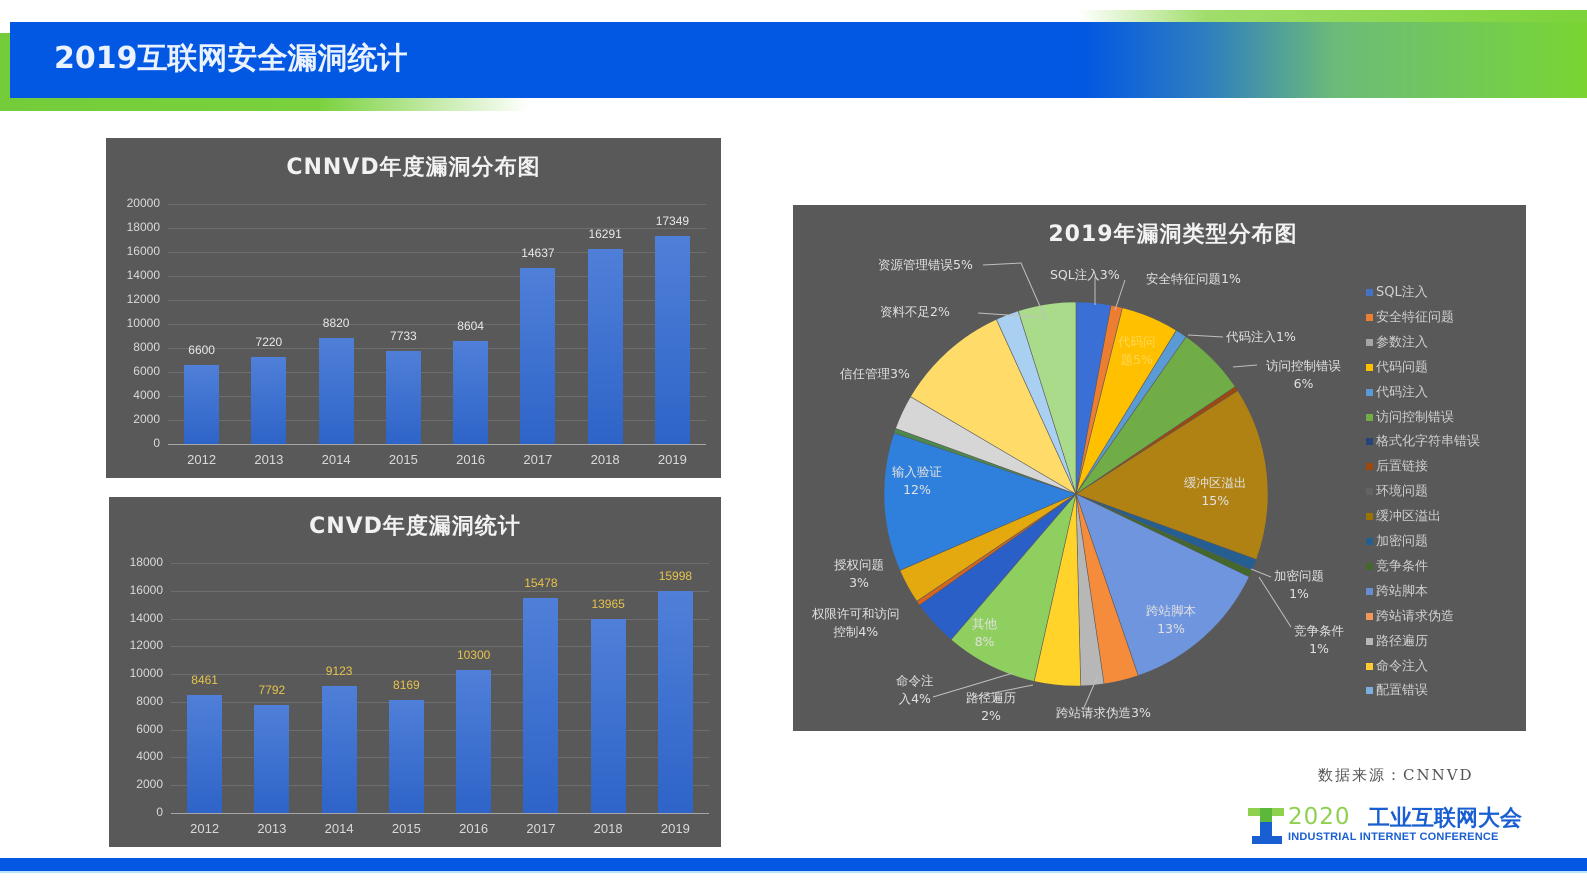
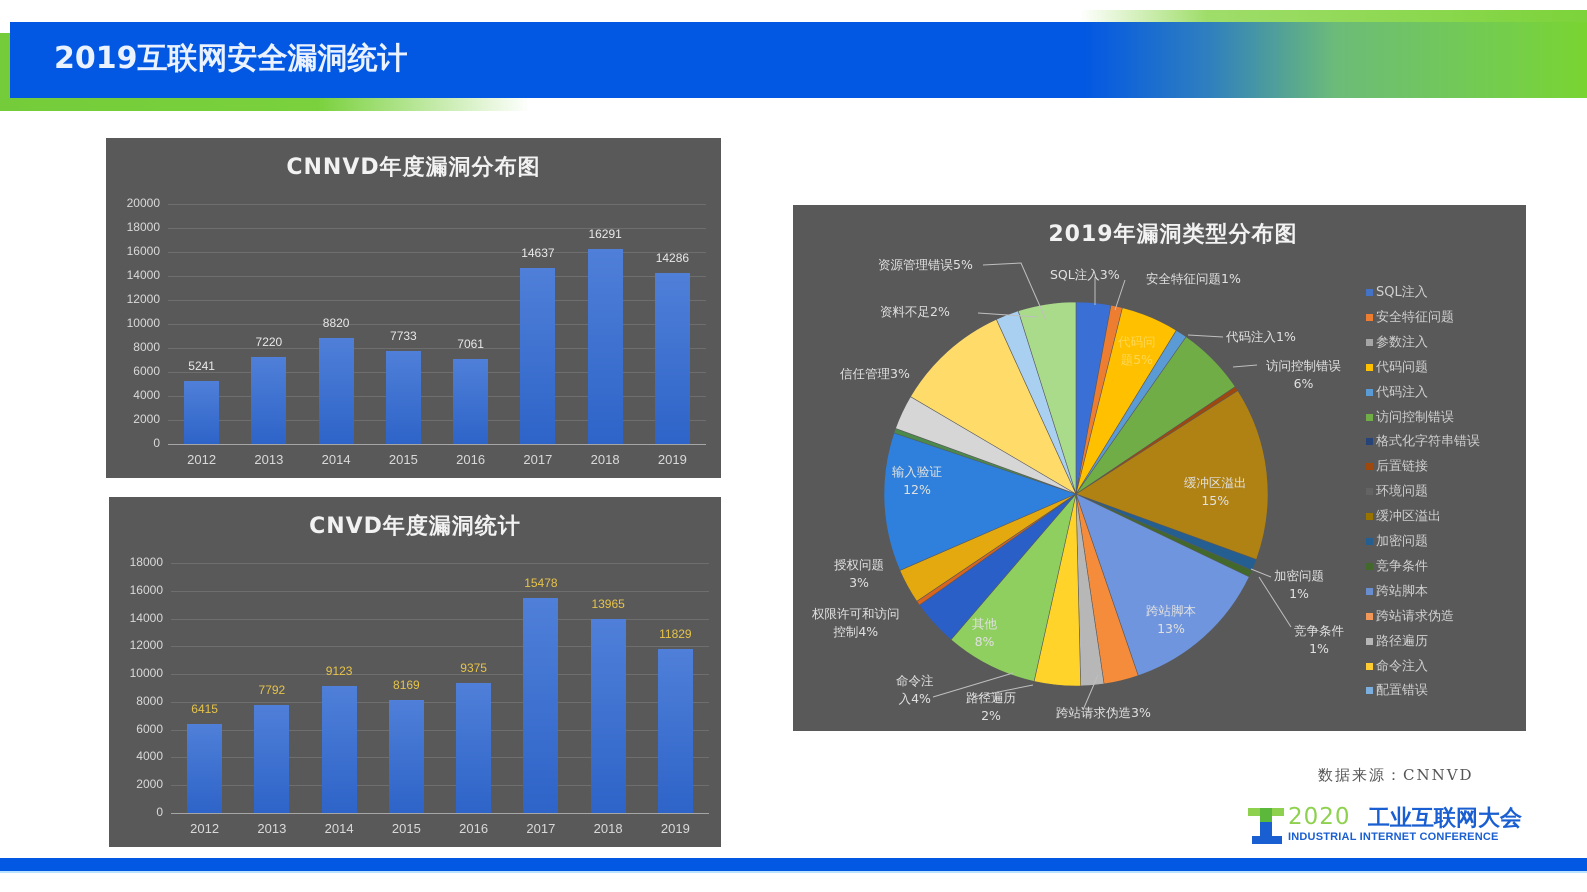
CNNVD年度漏洞分布图/2012: 6600 -> 5241
CNNVD年度漏洞分布图/2016: 8604 -> 7061
CNNVD年度漏洞分布图/2019: 17349 -> 14286
CNVD年度漏洞统计/2012: 8461 -> 6415
CNVD年度漏洞统计/2016: 10300 -> 9375
CNVD年度漏洞统计/2019: 15998 -> 11829
